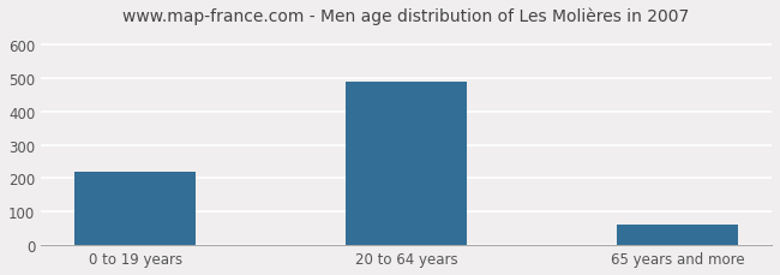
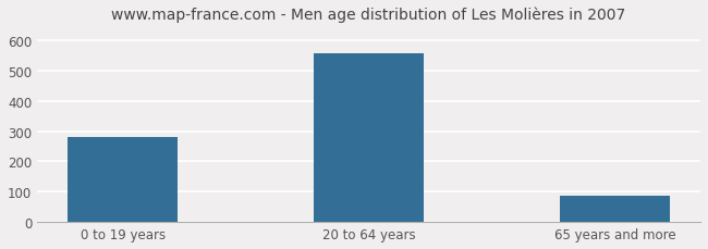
0 to 19 years: 220 -> 280
20 to 64 years: 490 -> 556
65 years and more: 60 -> 86
